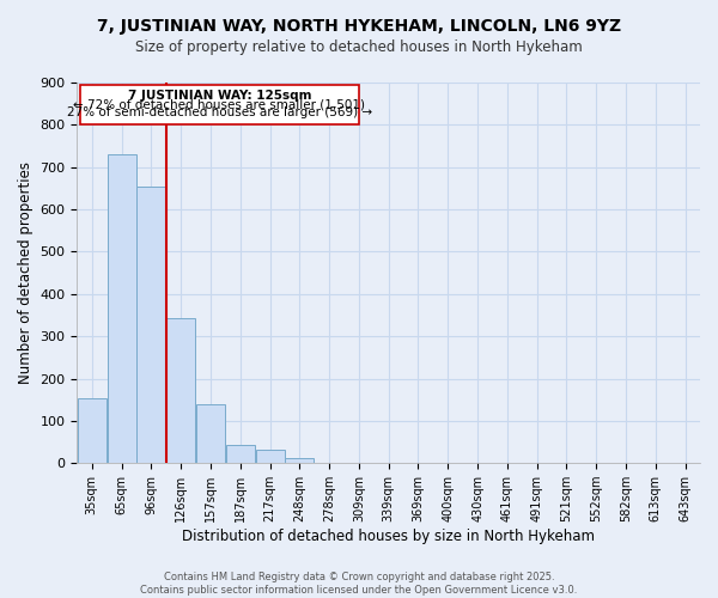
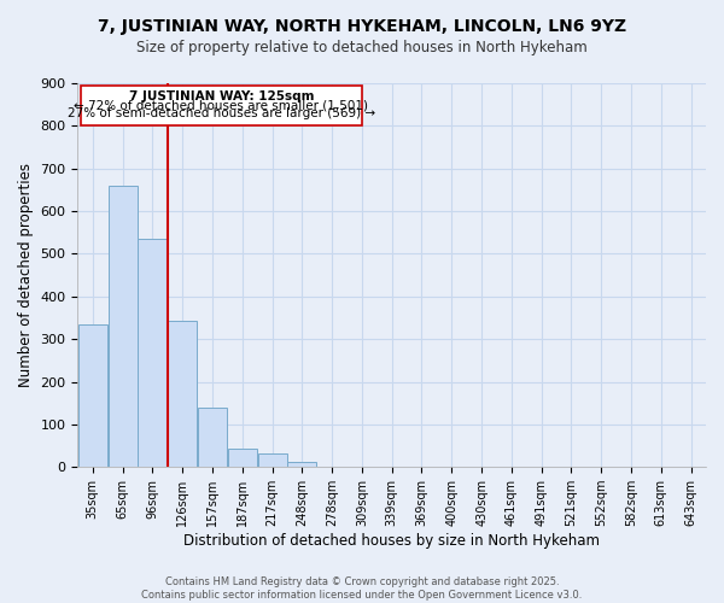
35sqm: 152 -> 335
65sqm: 730 -> 660
96sqm: 654 -> 535
